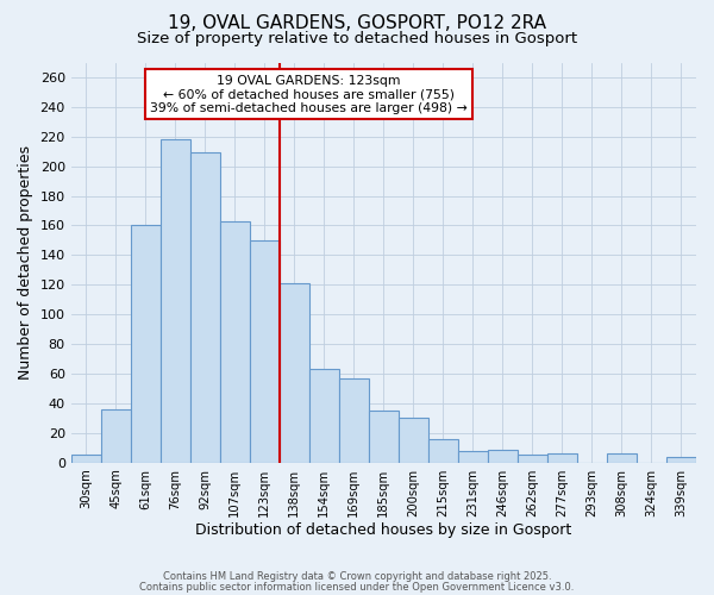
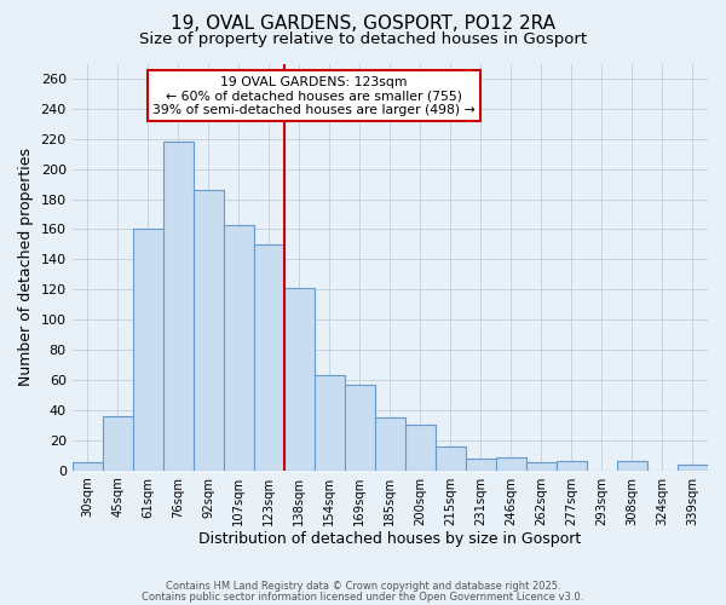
92sqm: 209 -> 186
